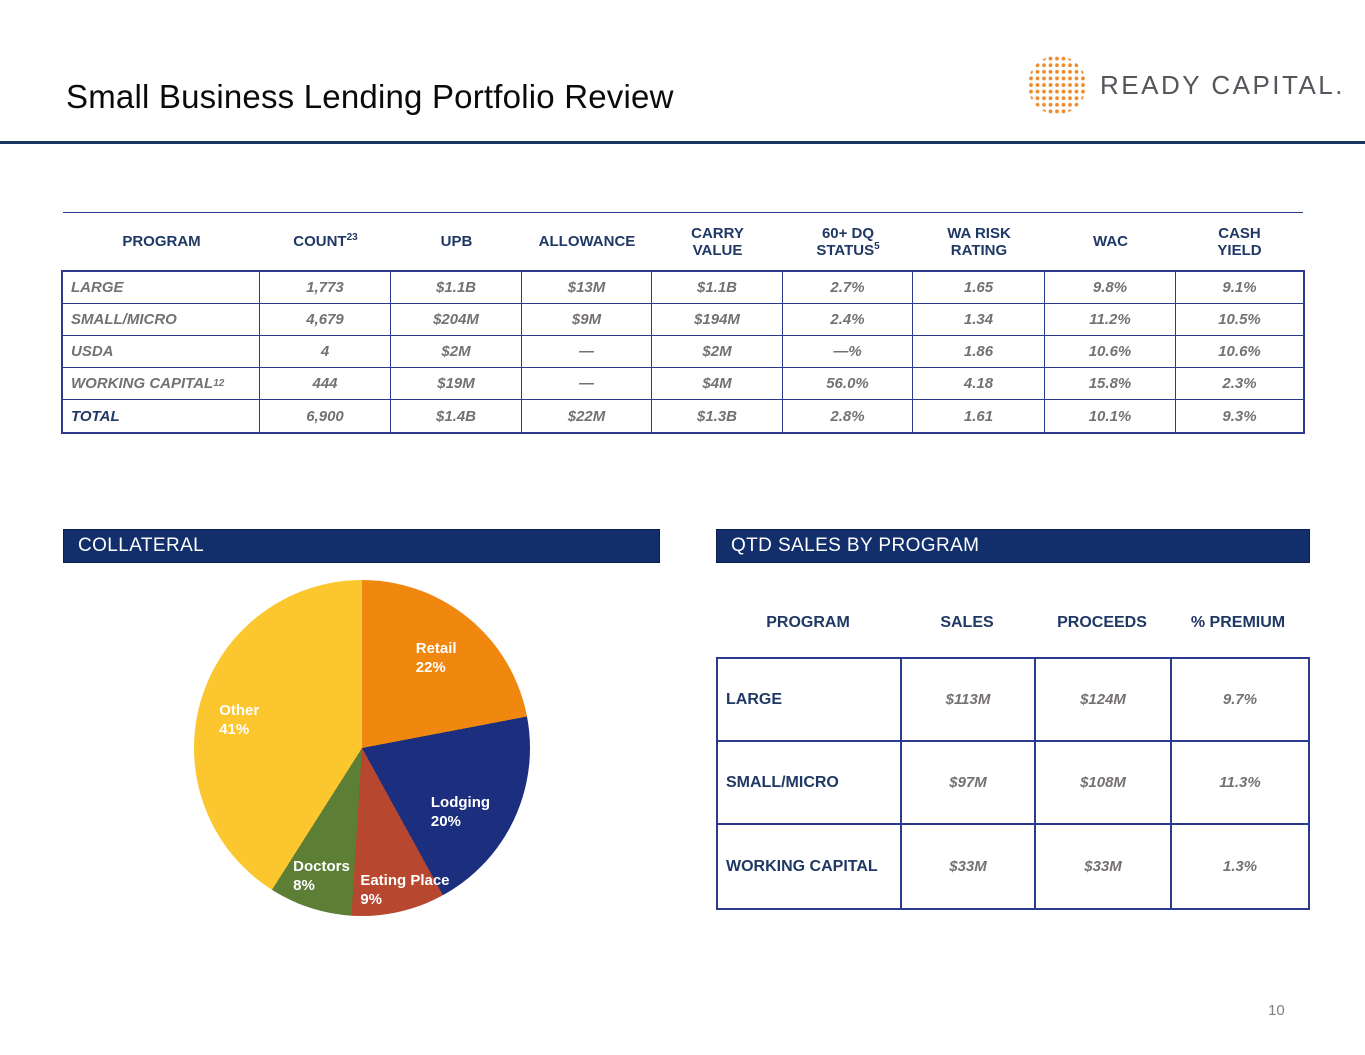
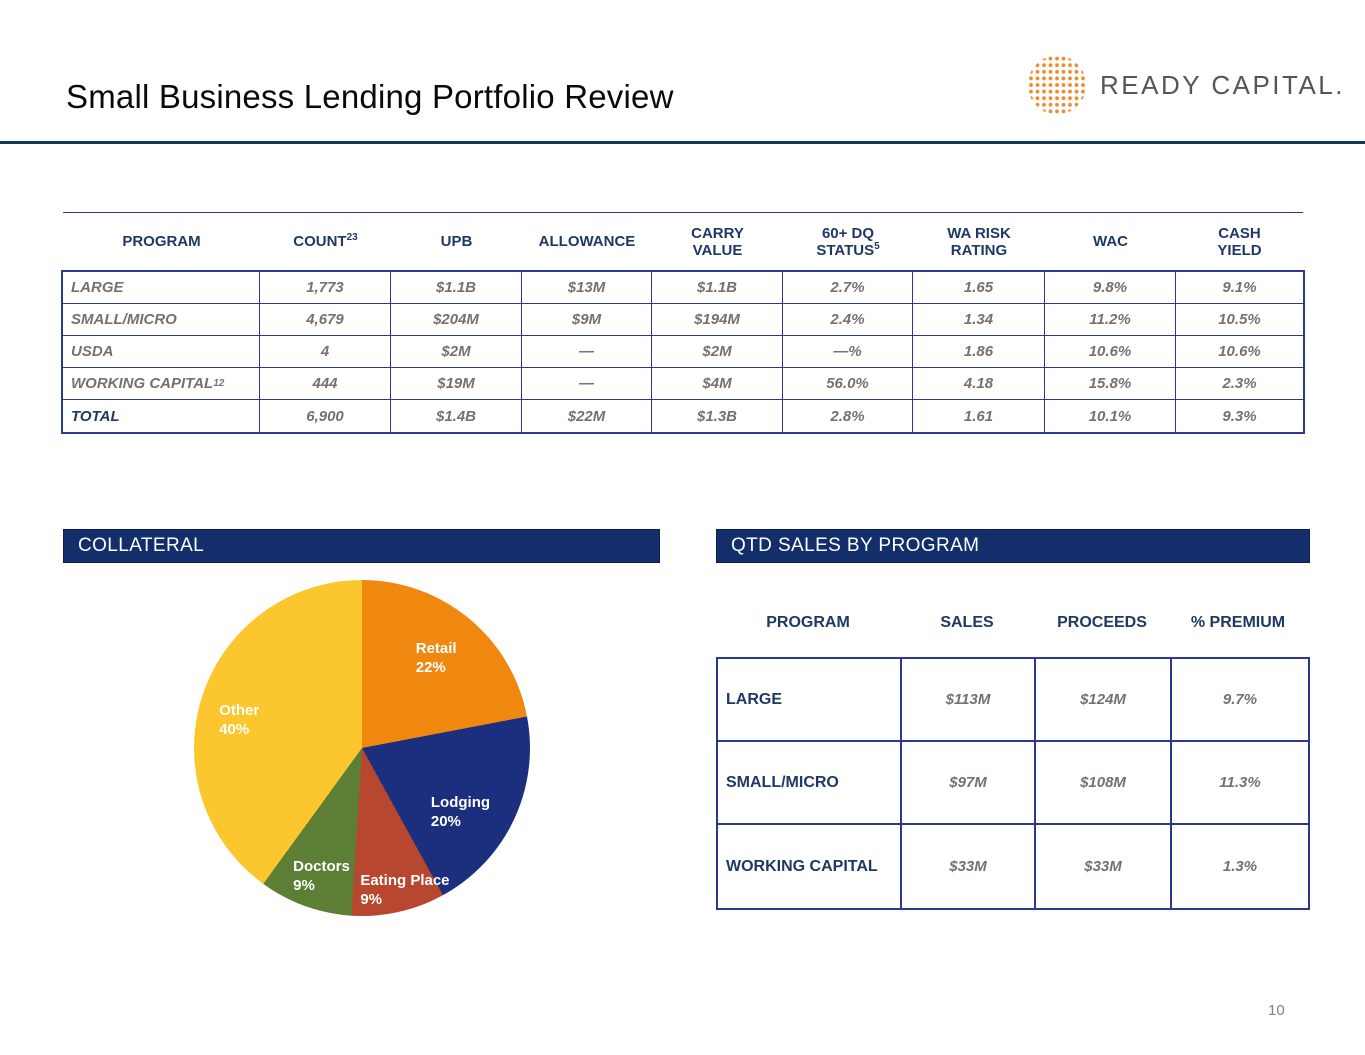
Doctors: 8% -> 9%
Other: 41% -> 40%
